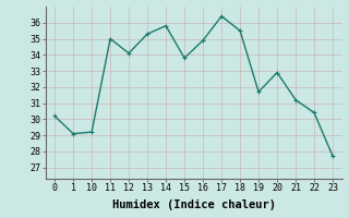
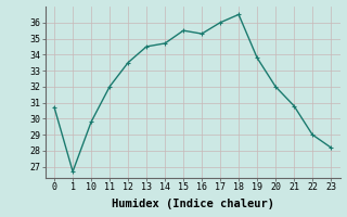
0: 30.2 -> 30.7
1: 29.1 -> 26.7
10: 29.2 -> 29.8
11: 35.0 -> 32.0
12: 34.1 -> 33.5
13: 35.3 -> 34.5
14: 35.8 -> 34.7
15: 33.8 -> 35.5
16: 34.9 -> 35.3
17: 36.4 -> 36.0
18: 35.5 -> 36.5
19: 31.7 -> 33.8
20: 32.9 -> 32.0
21: 31.2 -> 30.8
22: 30.4 -> 29.0
23: 27.7 -> 28.2
